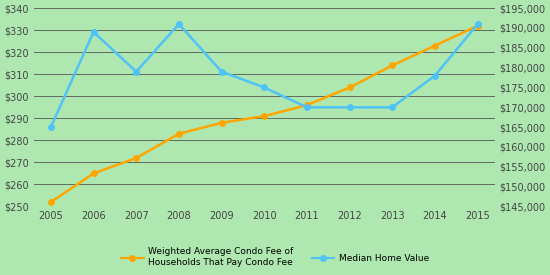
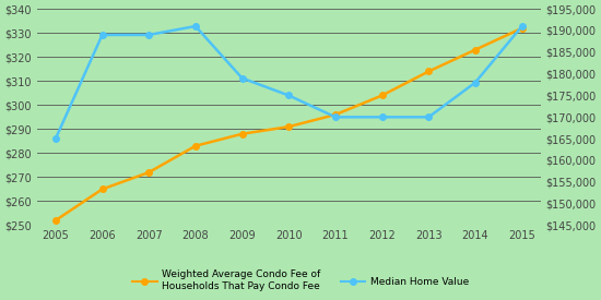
Median Home Value/2007: $179,000 -> $189,000
